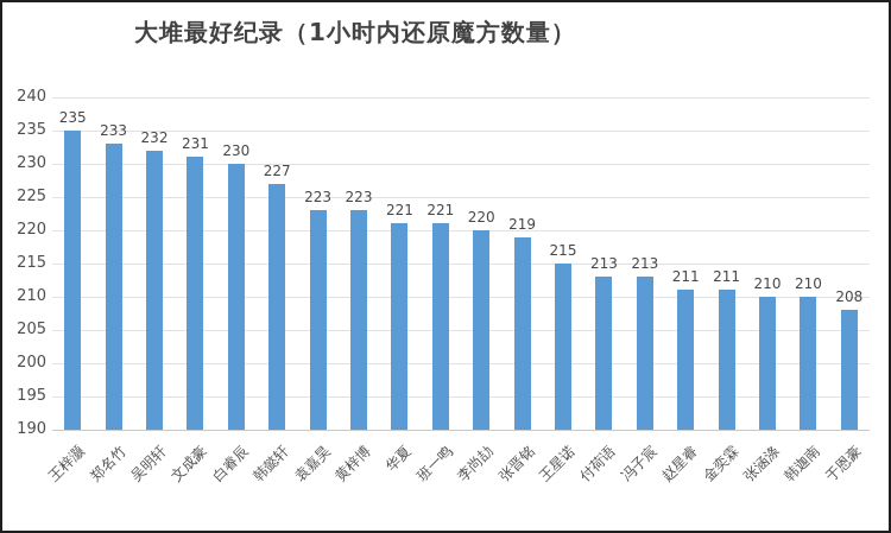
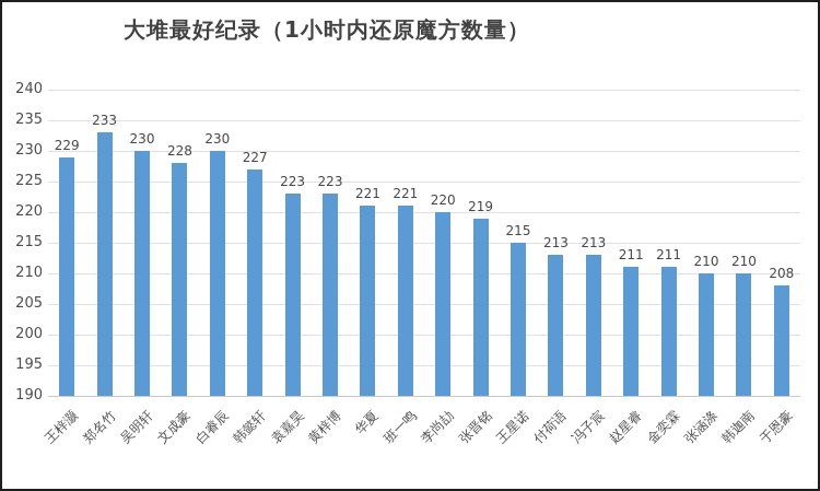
王梓灏: 235 -> 229
吴明轩: 232 -> 230
文成豪: 231 -> 228
